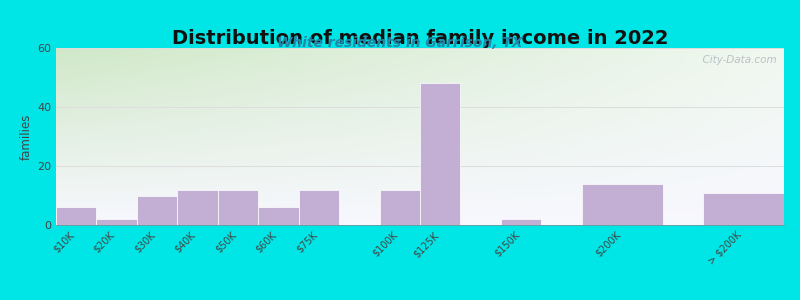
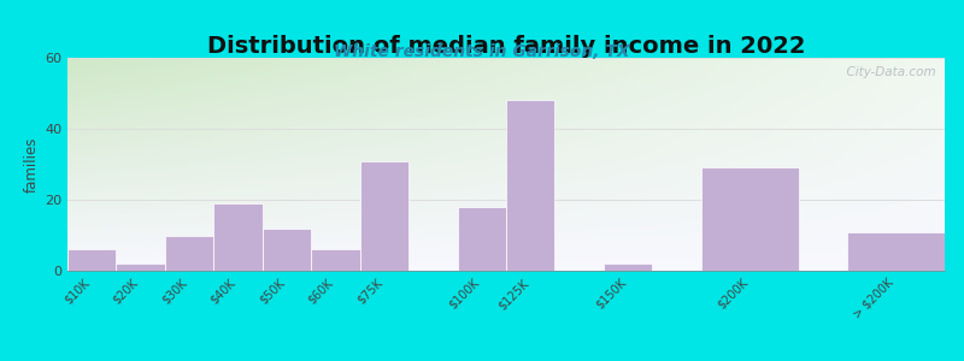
$40K: 12 -> 19
$75K: 12 -> 31
$100K: 12 -> 18
$200K: 14 -> 29
